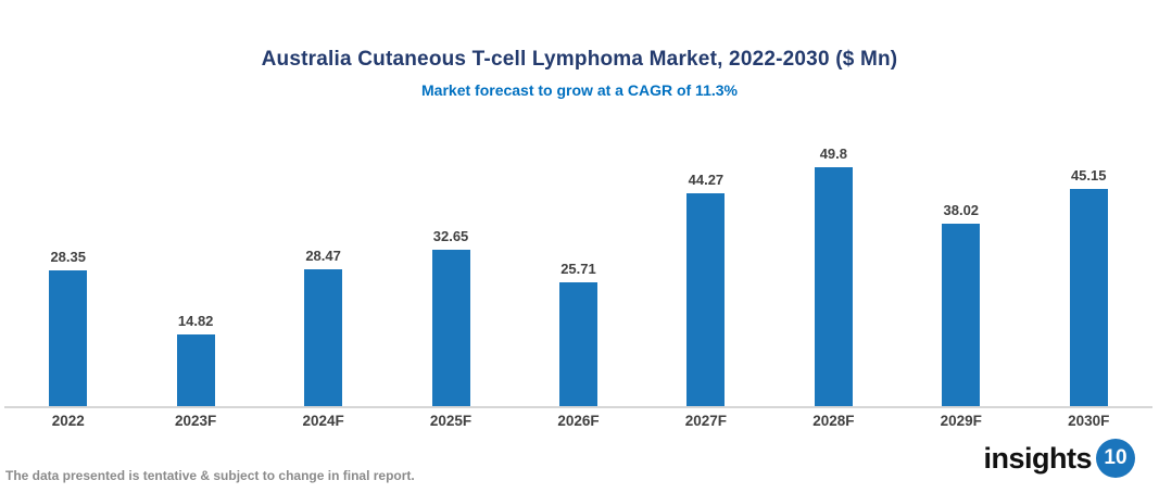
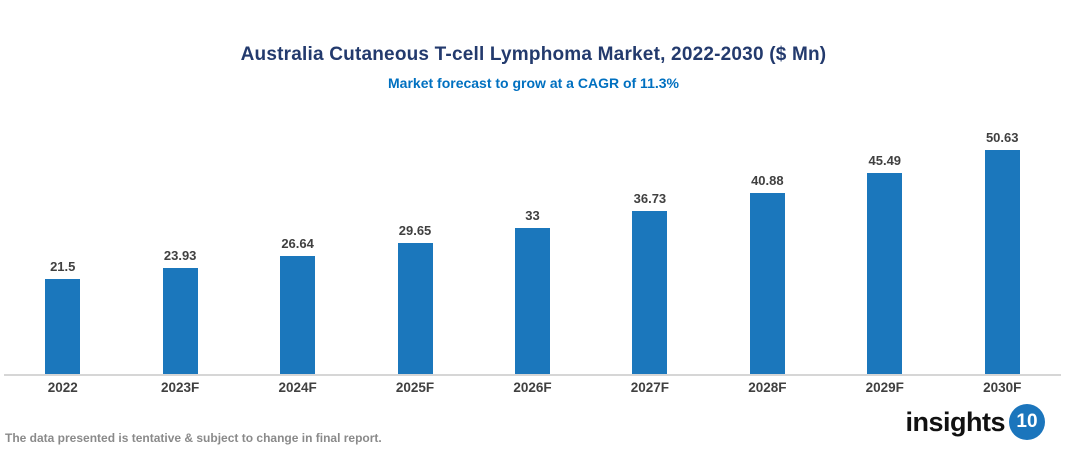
2022: 28.35 -> 21.5
2023F: 14.82 -> 23.93
2024F: 28.47 -> 26.64
2025F: 32.65 -> 29.65
2026F: 25.71 -> 33
2027F: 44.27 -> 36.73
2028F: 49.8 -> 40.88
2029F: 38.02 -> 45.49
2030F: 45.15 -> 50.63
